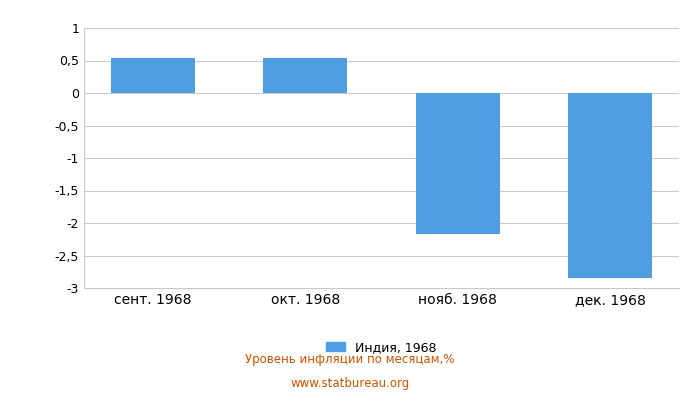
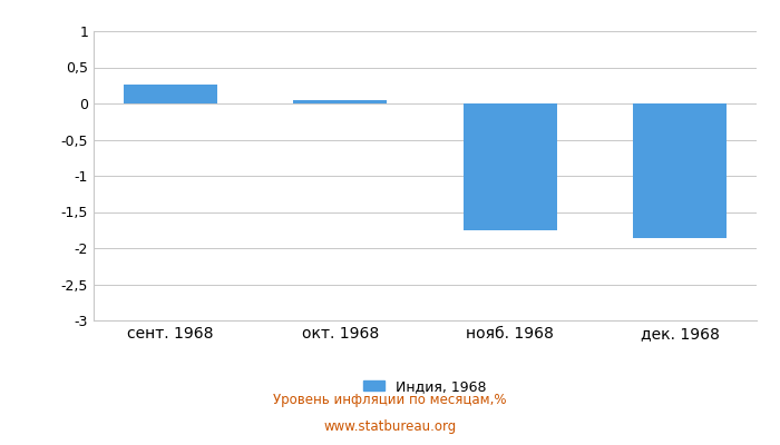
сент. 1968: 0,54 -> 0,26
окт. 1968: 0,54 -> 0,04
нояб. 1968: -2,17 -> -1,76
дек. 1968: -2,84 -> -1,86
